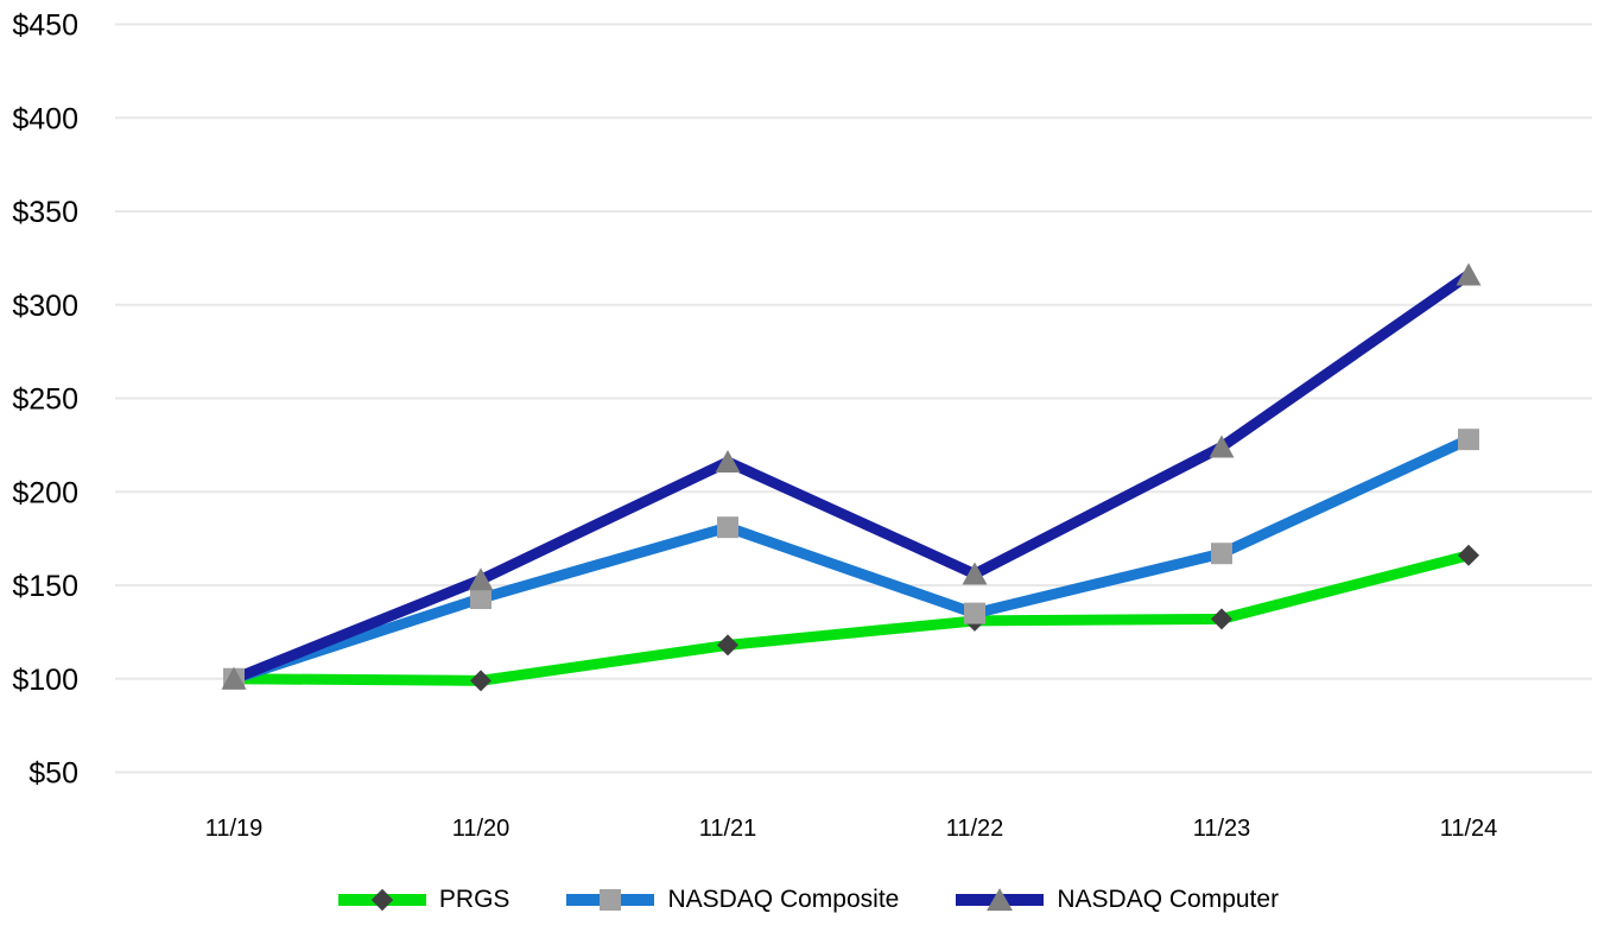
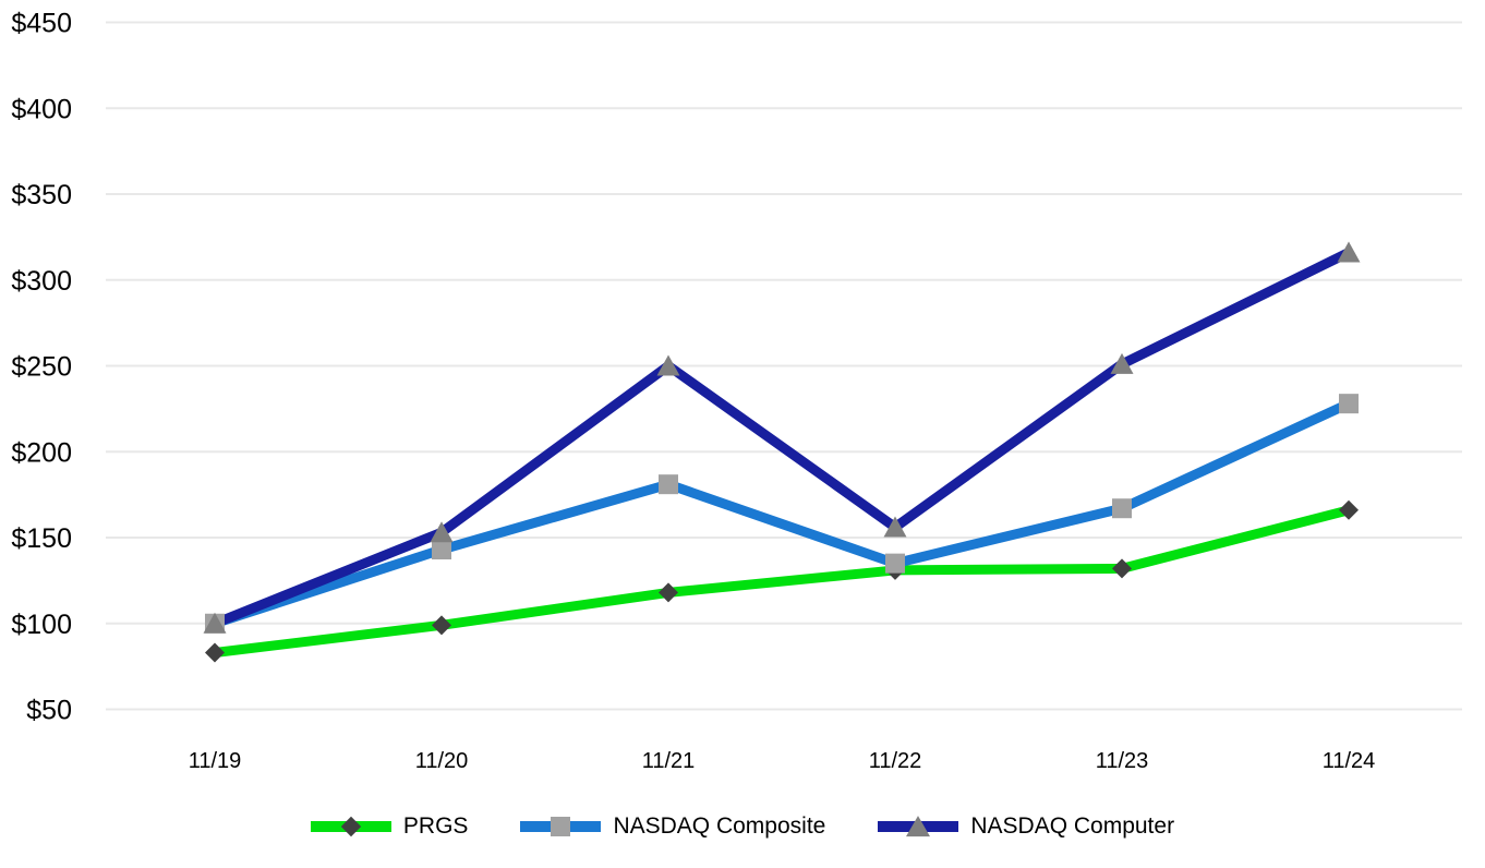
PRGS/11/19: $100 -> $83
NASDAQ Computer/11/21: $216 -> $250
NASDAQ Computer/11/23: $224 -> $251
